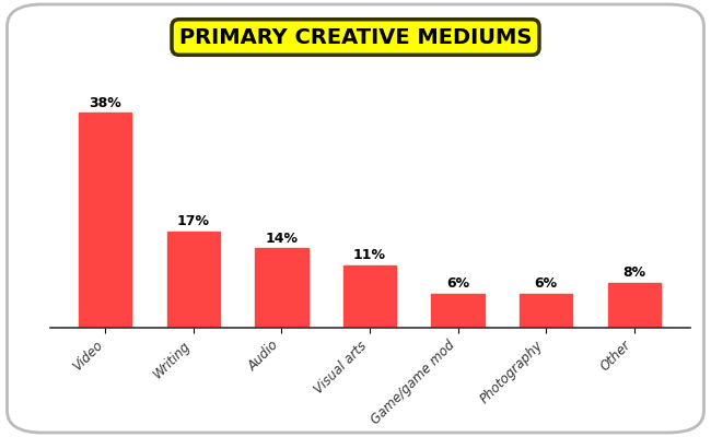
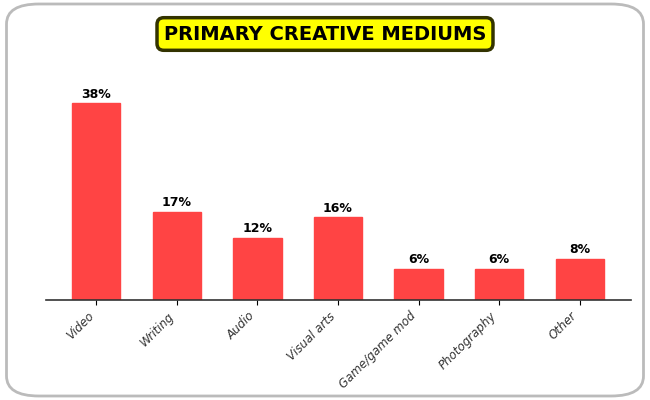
Audio: 14% -> 12%
Visual arts: 11% -> 16%
